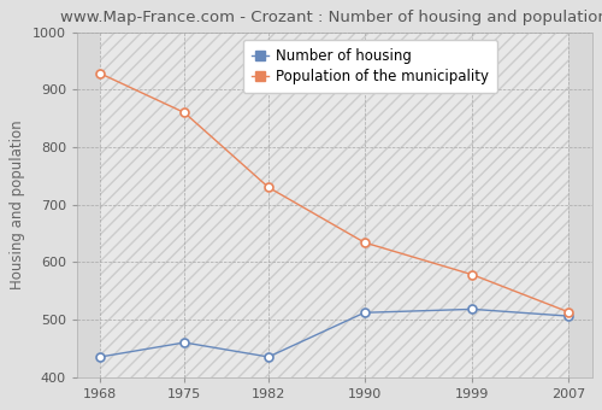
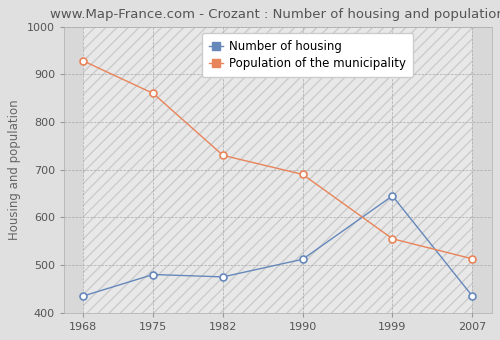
Number of housing/1975: 460 -> 480
Number of housing/1982: 435 -> 475
Population of the municipality/1990: 634 -> 690
Number of housing/1999: 518 -> 645
Population of the municipality/1999: 578 -> 555
Number of housing/2007: 506 -> 435
